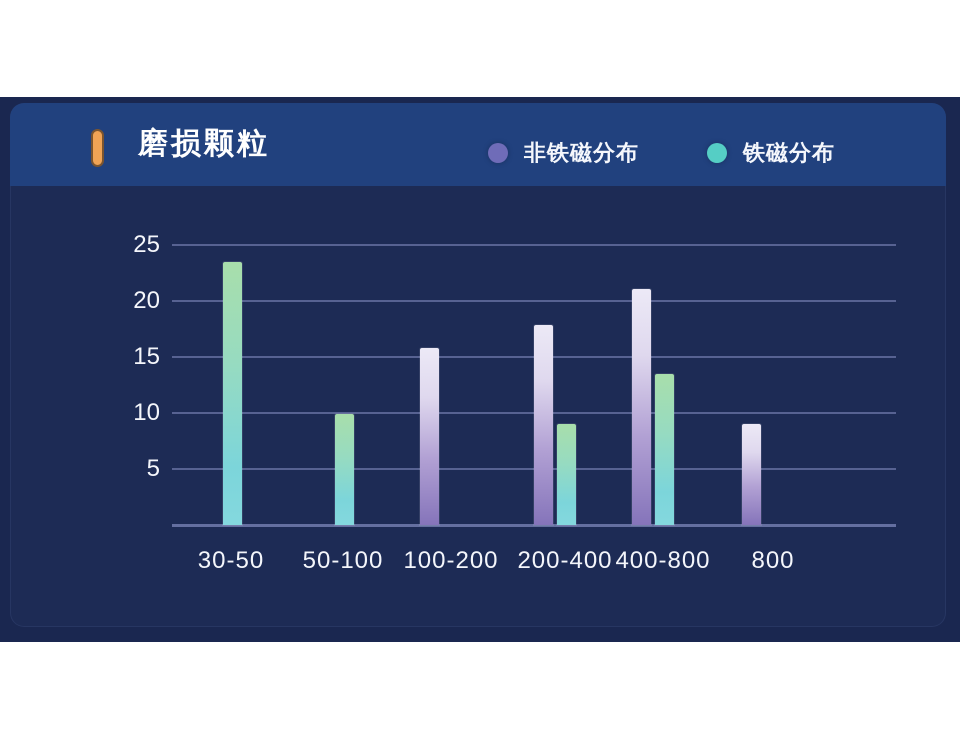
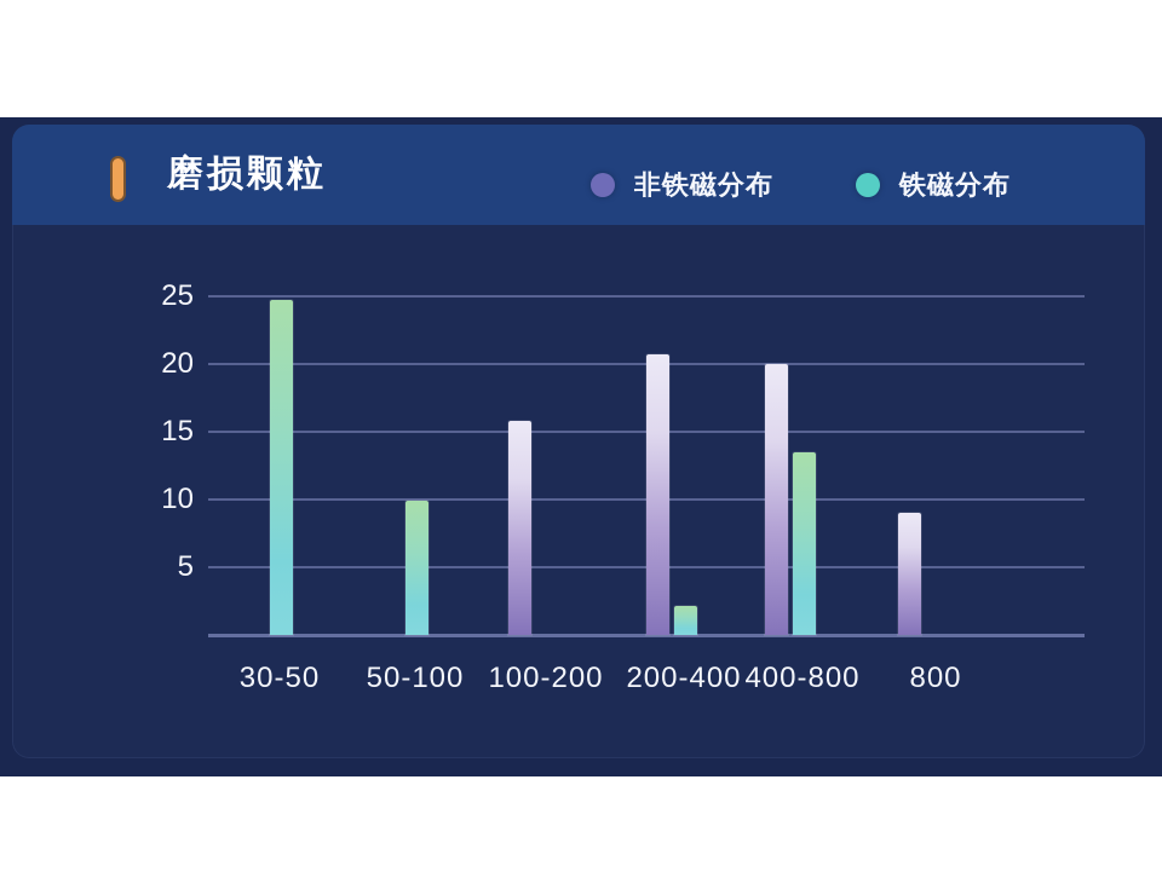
铁磁分布/30-50: 23.5 -> 24.7
非铁磁分布/200-400: 17.9 -> 20.7
铁磁分布/200-400: 9.0 -> 2.1
非铁磁分布/400-800: 21.1 -> 20.0
